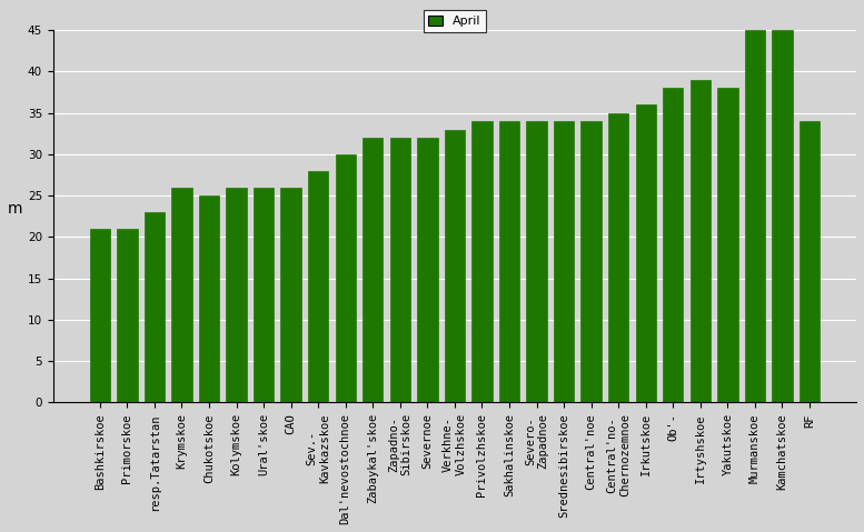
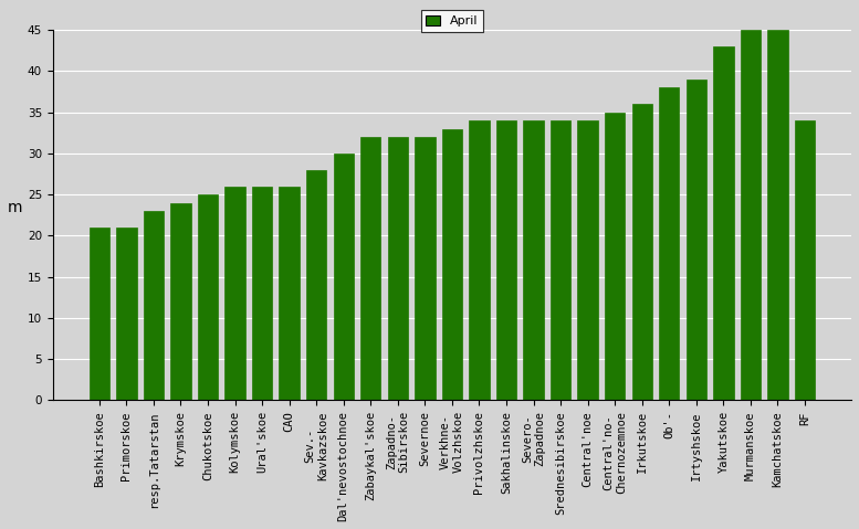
Krymskoe: 26 -> 24
Yakutskoe: 38 -> 43
